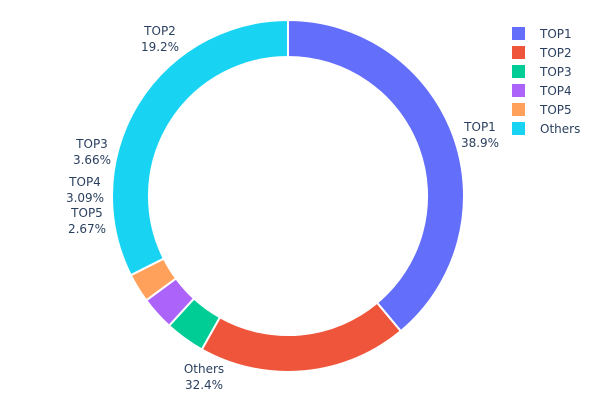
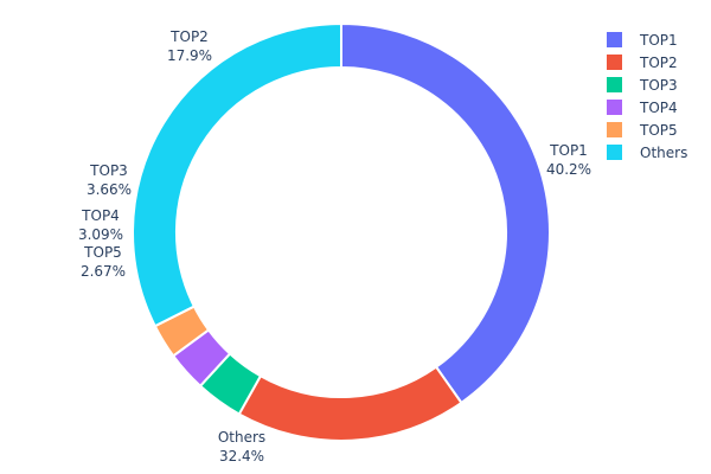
TOP1: 38.9% -> 40.2%
TOP2: 19.2% -> 17.9%
